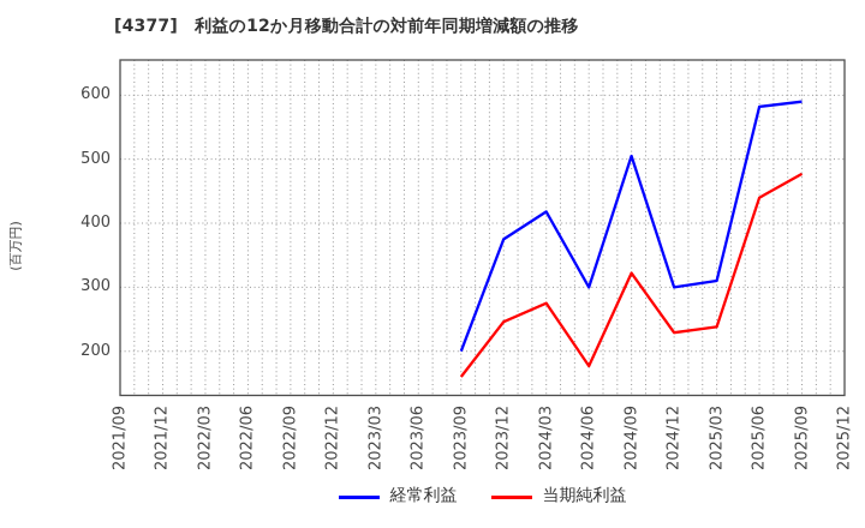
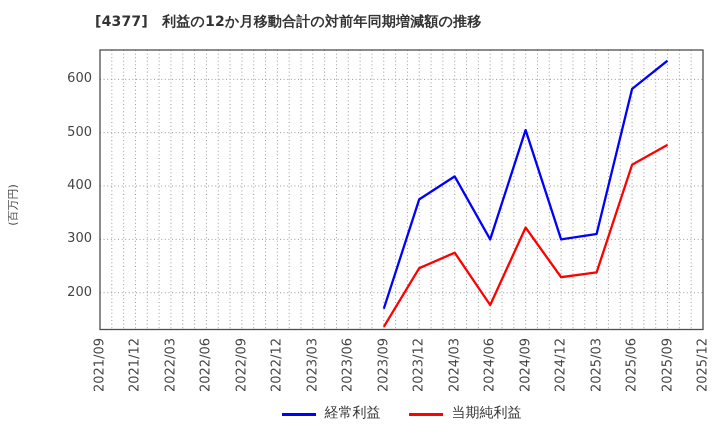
経常利益/2023/09: 200 -> 170
当期純利益/2023/09: 160 -> 140
経常利益/2025/09: 590 -> 640
